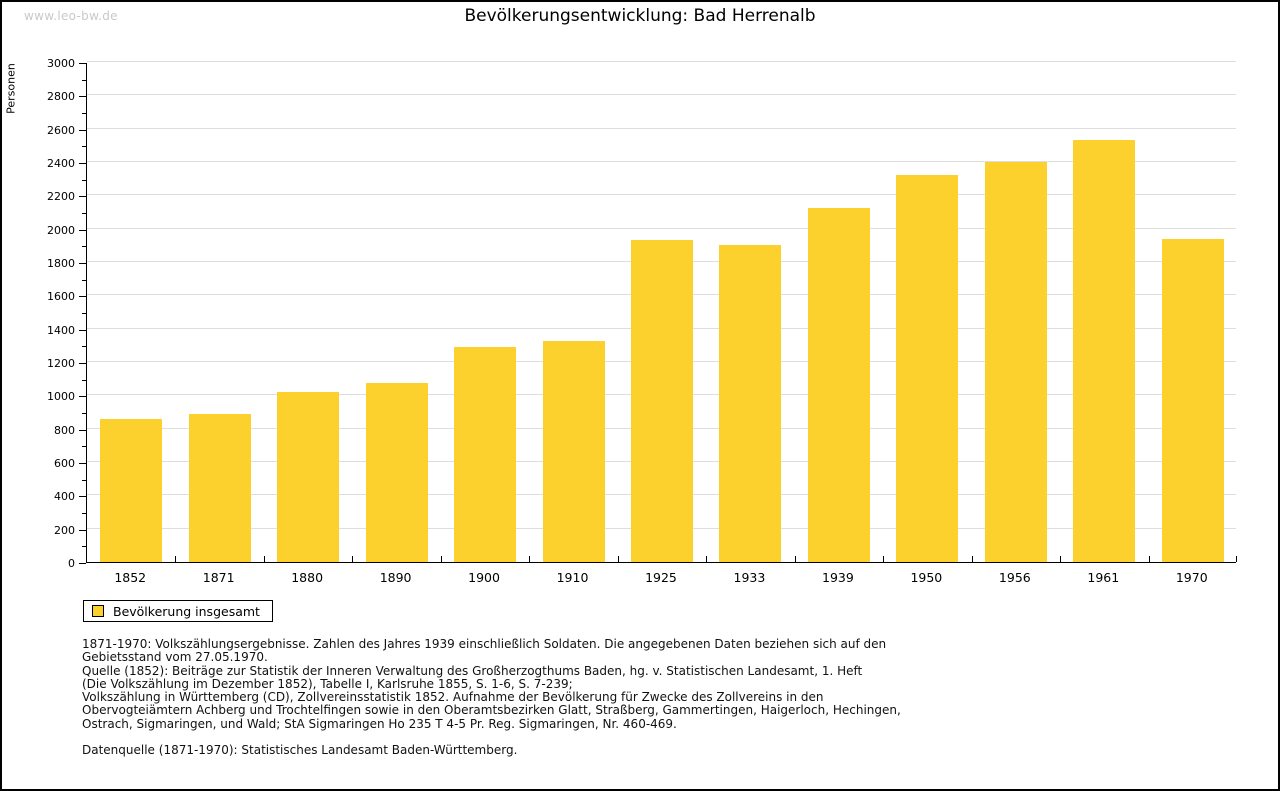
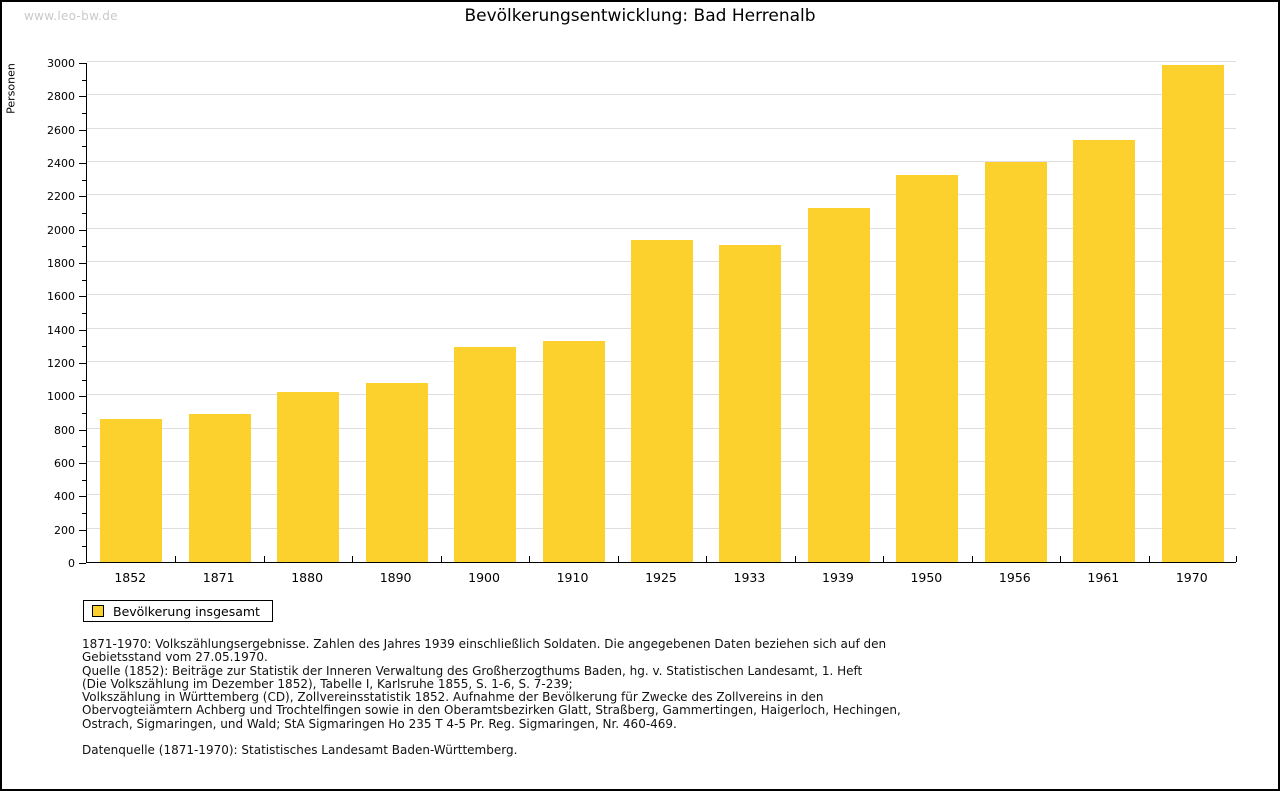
1970: 1940 -> 2980
